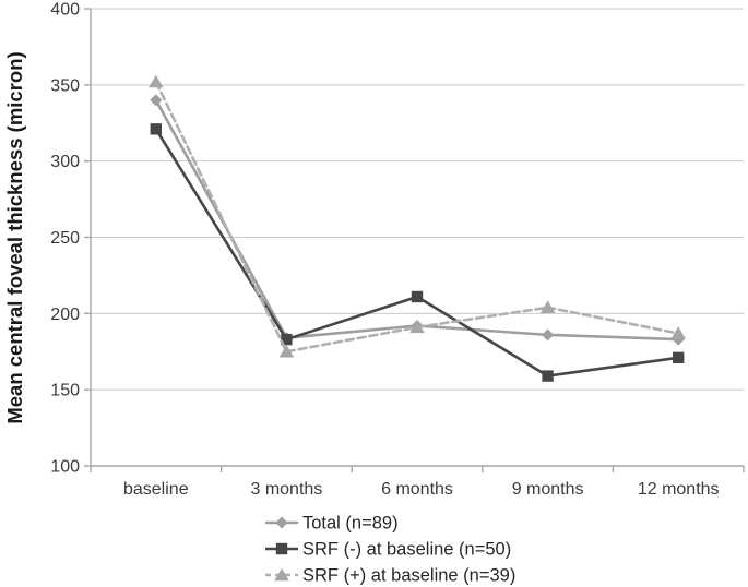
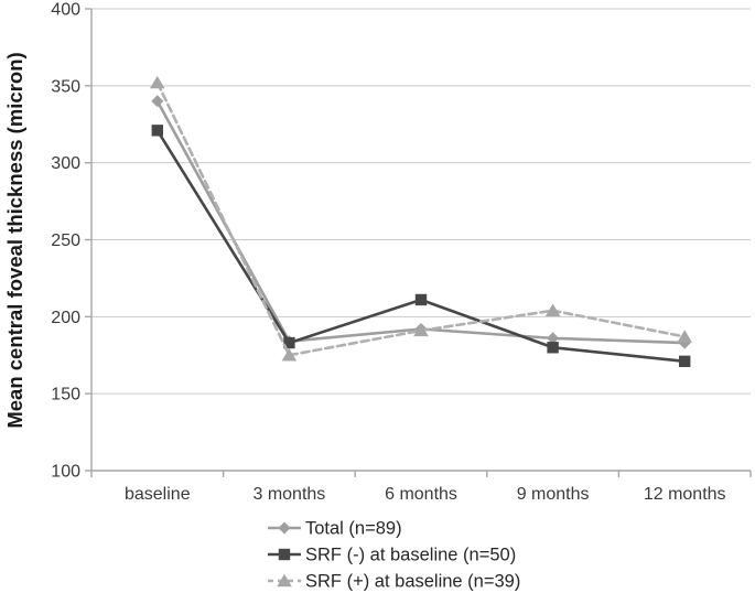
SRF (-) at baseline (n=50)/9 months: 159 -> 180
